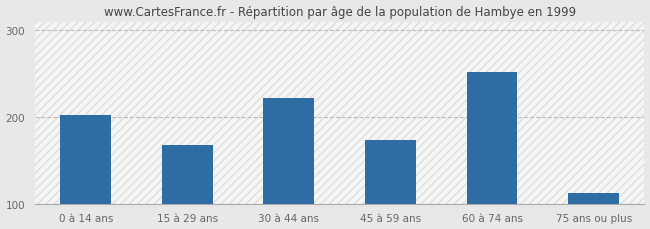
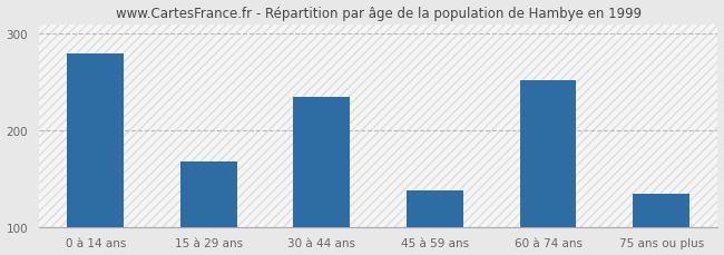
0 à 14 ans: 202 -> 280
30 à 44 ans: 222 -> 234
45 à 59 ans: 173 -> 138
75 ans ou plus: 112 -> 134
